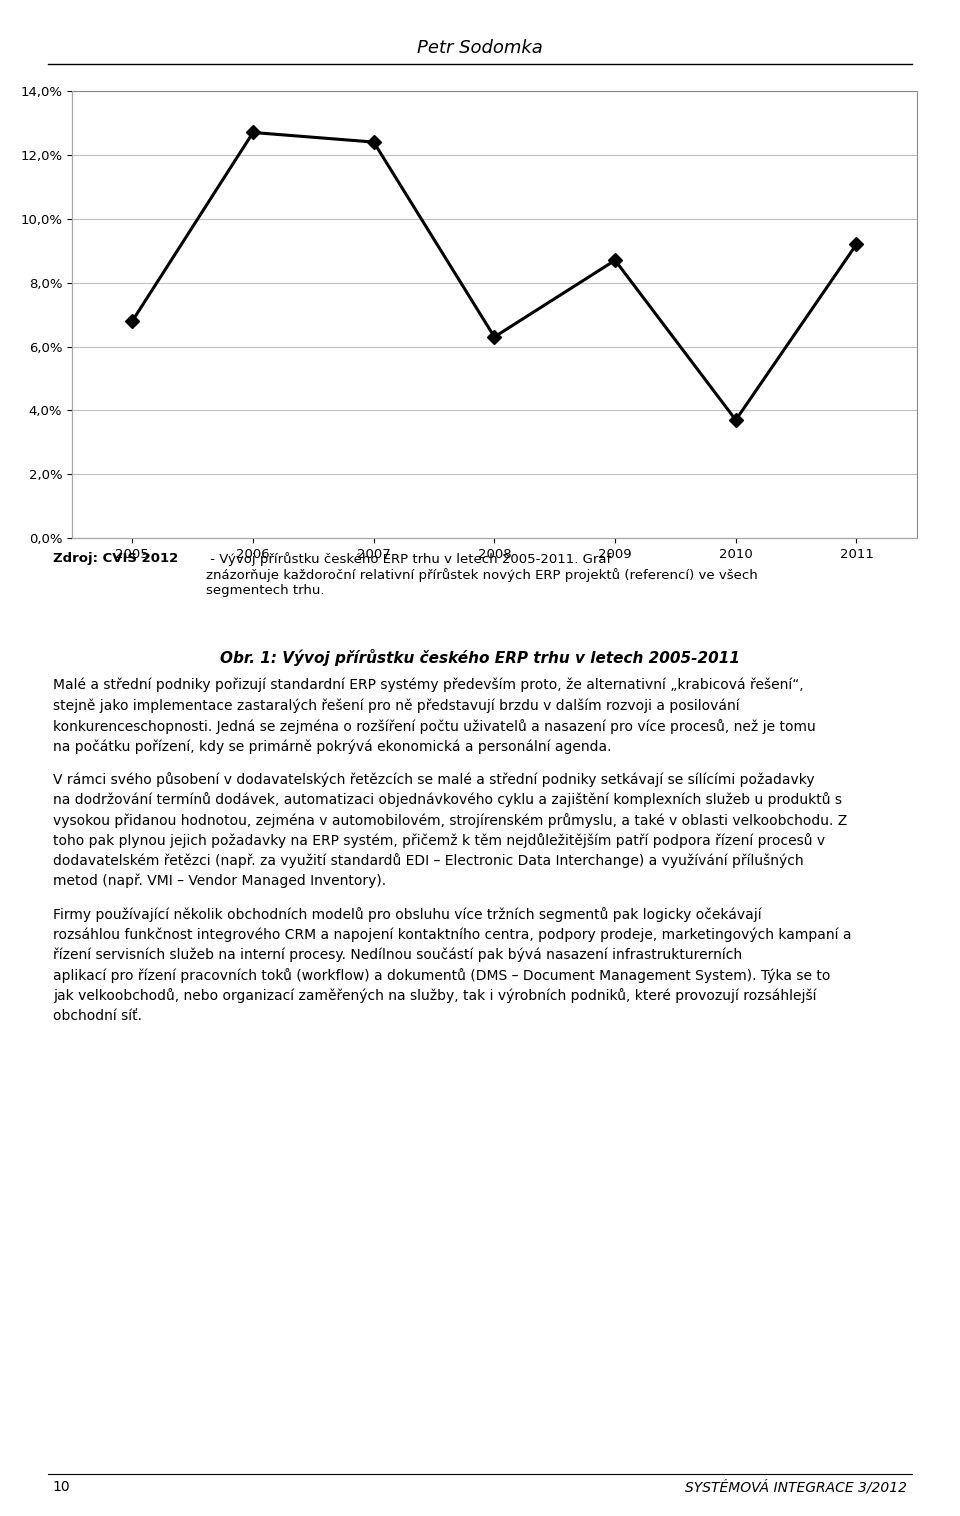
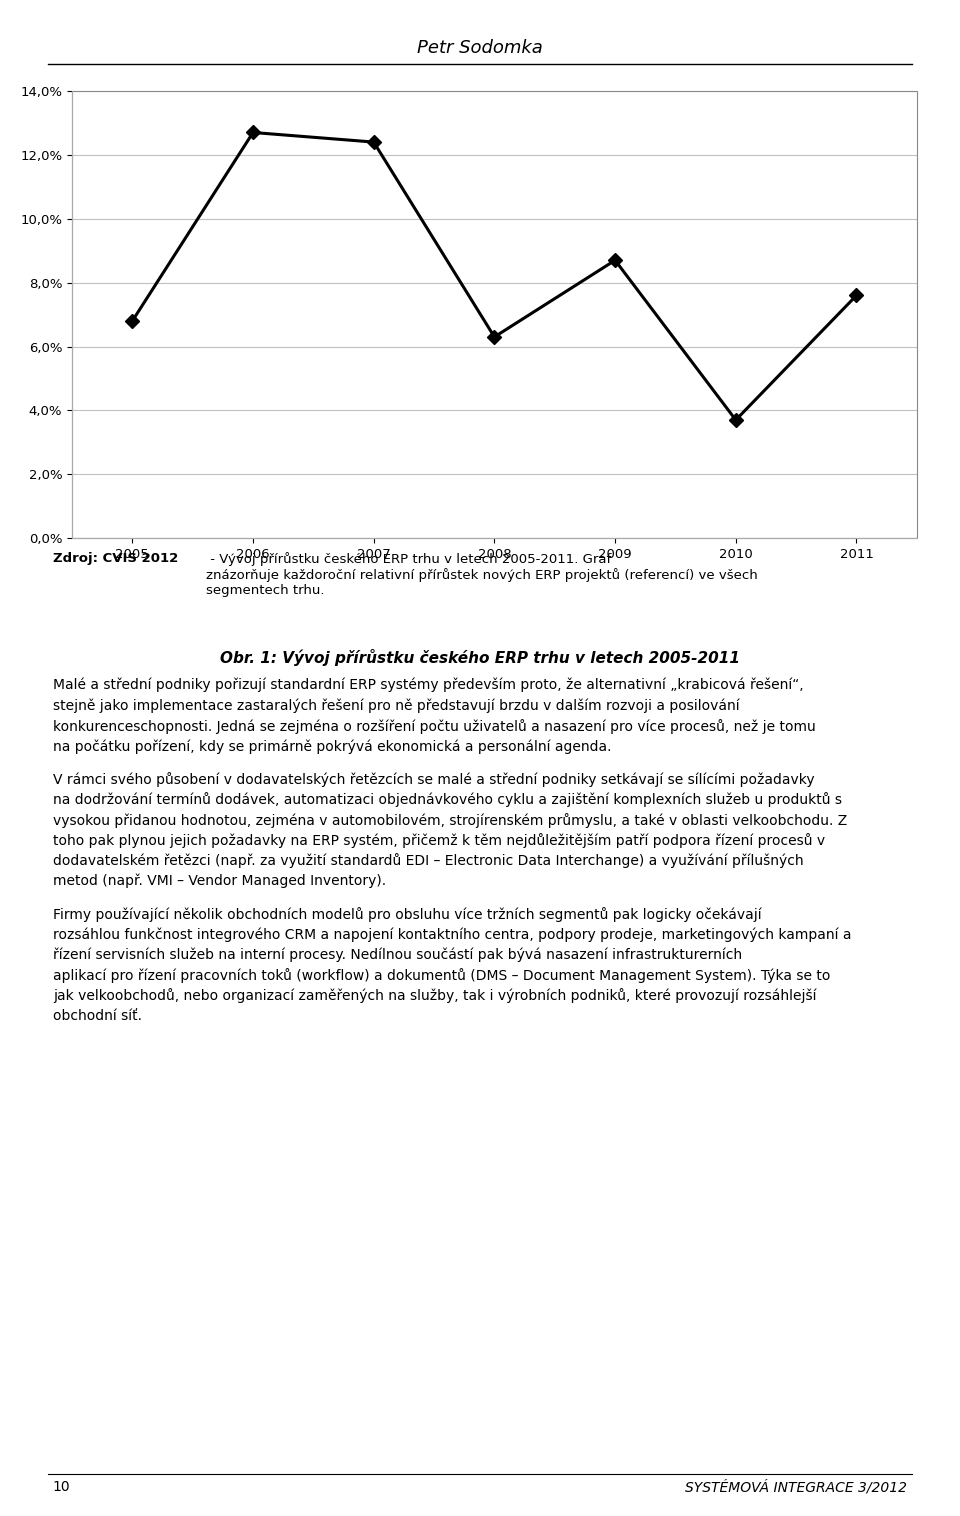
2011: 9,2% -> 7,6%
